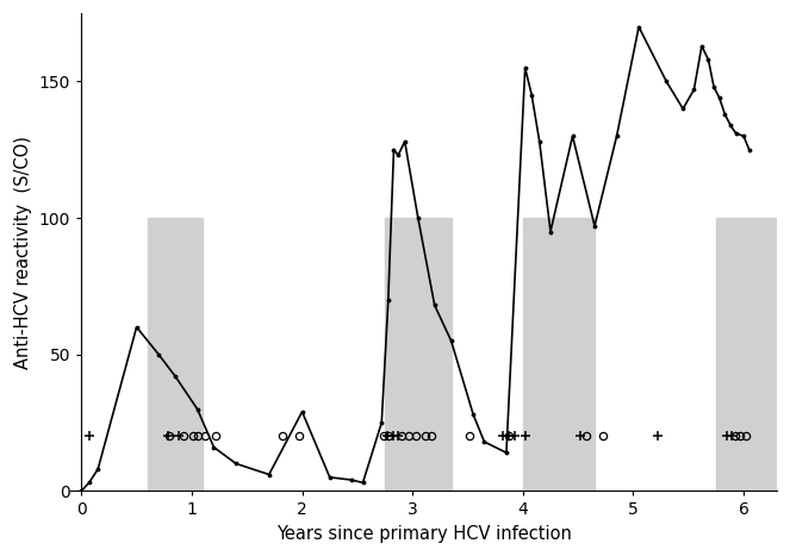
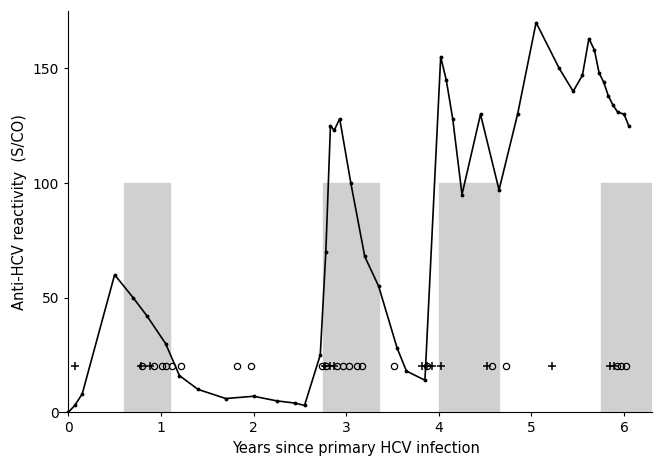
2: 29 -> 7
